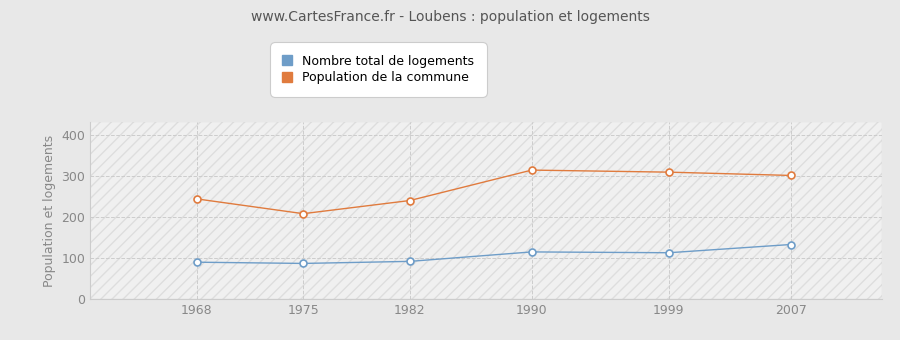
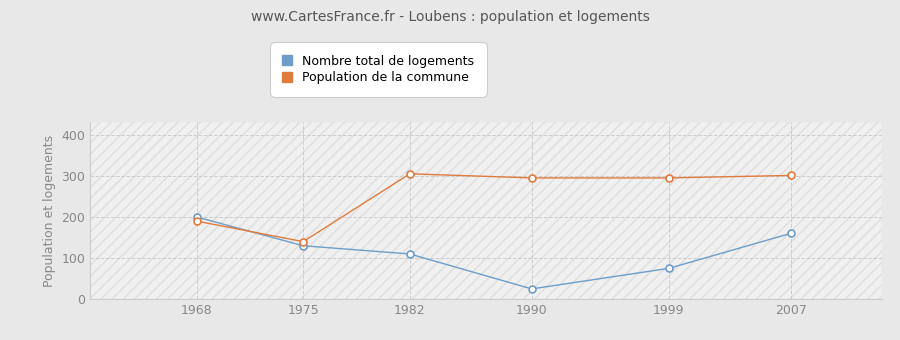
Nombre total de logements/1968: 90 -> 200
Population de la commune/1968: 244 -> 190
Nombre total de logements/1975: 87 -> 130
Population de la commune/1975: 208 -> 140
Nombre total de logements/1982: 92 -> 110
Population de la commune/1982: 240 -> 305
Nombre total de logements/1990: 115 -> 25
Population de la commune/1990: 314 -> 295
Nombre total de logements/1999: 113 -> 75
Population de la commune/1999: 309 -> 295
Nombre total de logements/2007: 133 -> 160
